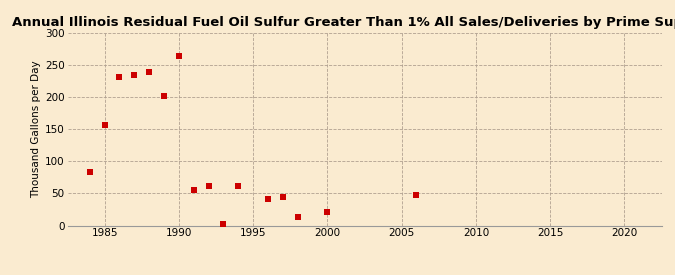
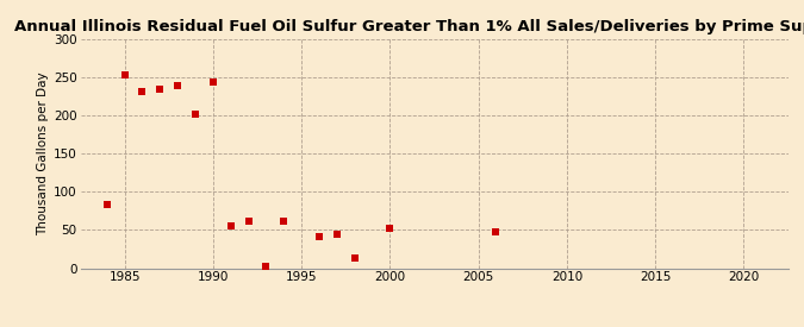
1985: 157 -> 254
1990: 264 -> 244
2000: 21 -> 52
